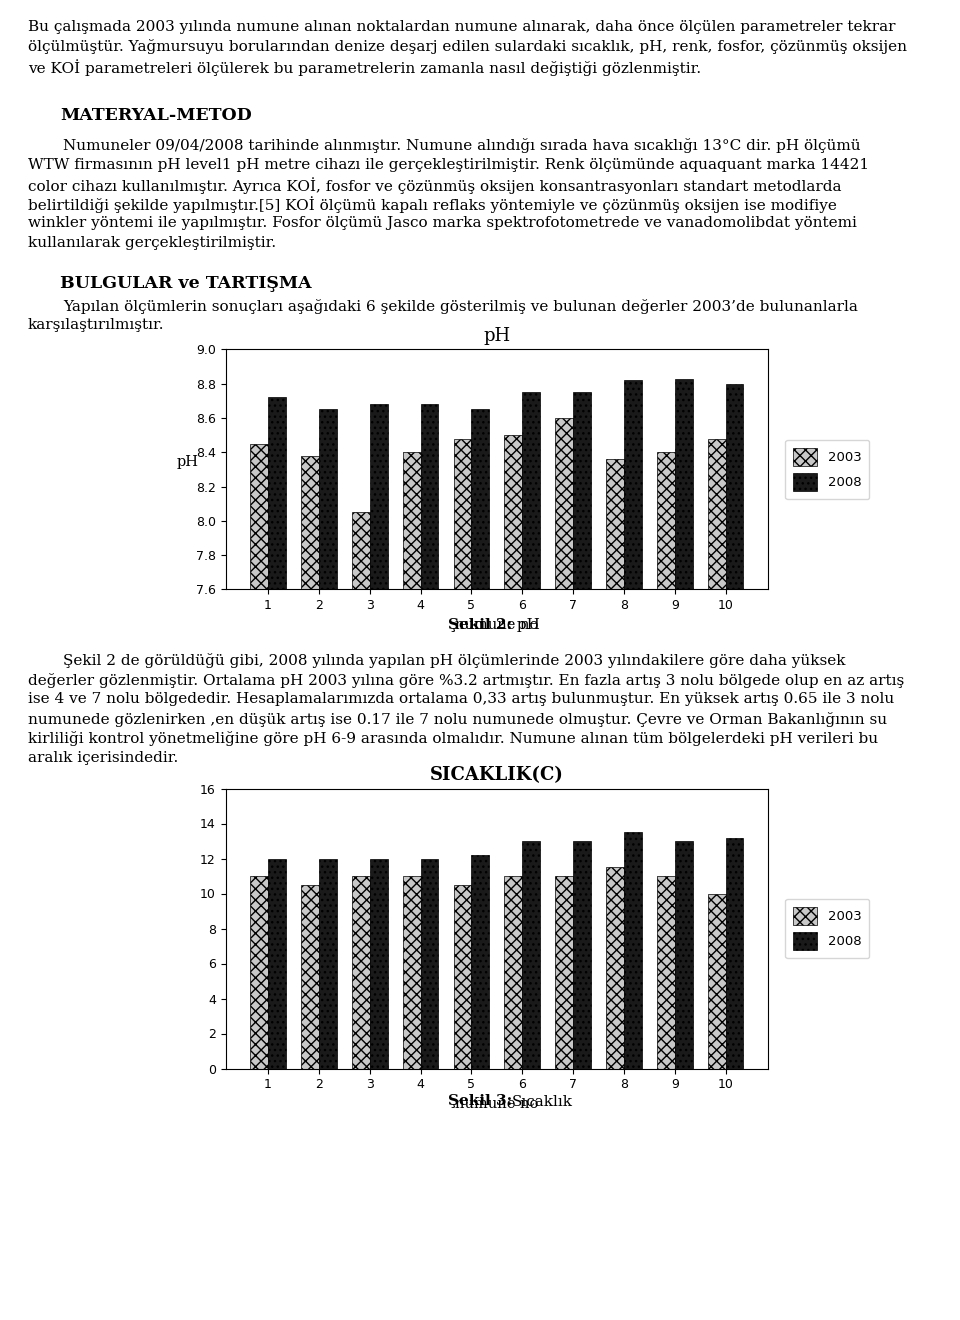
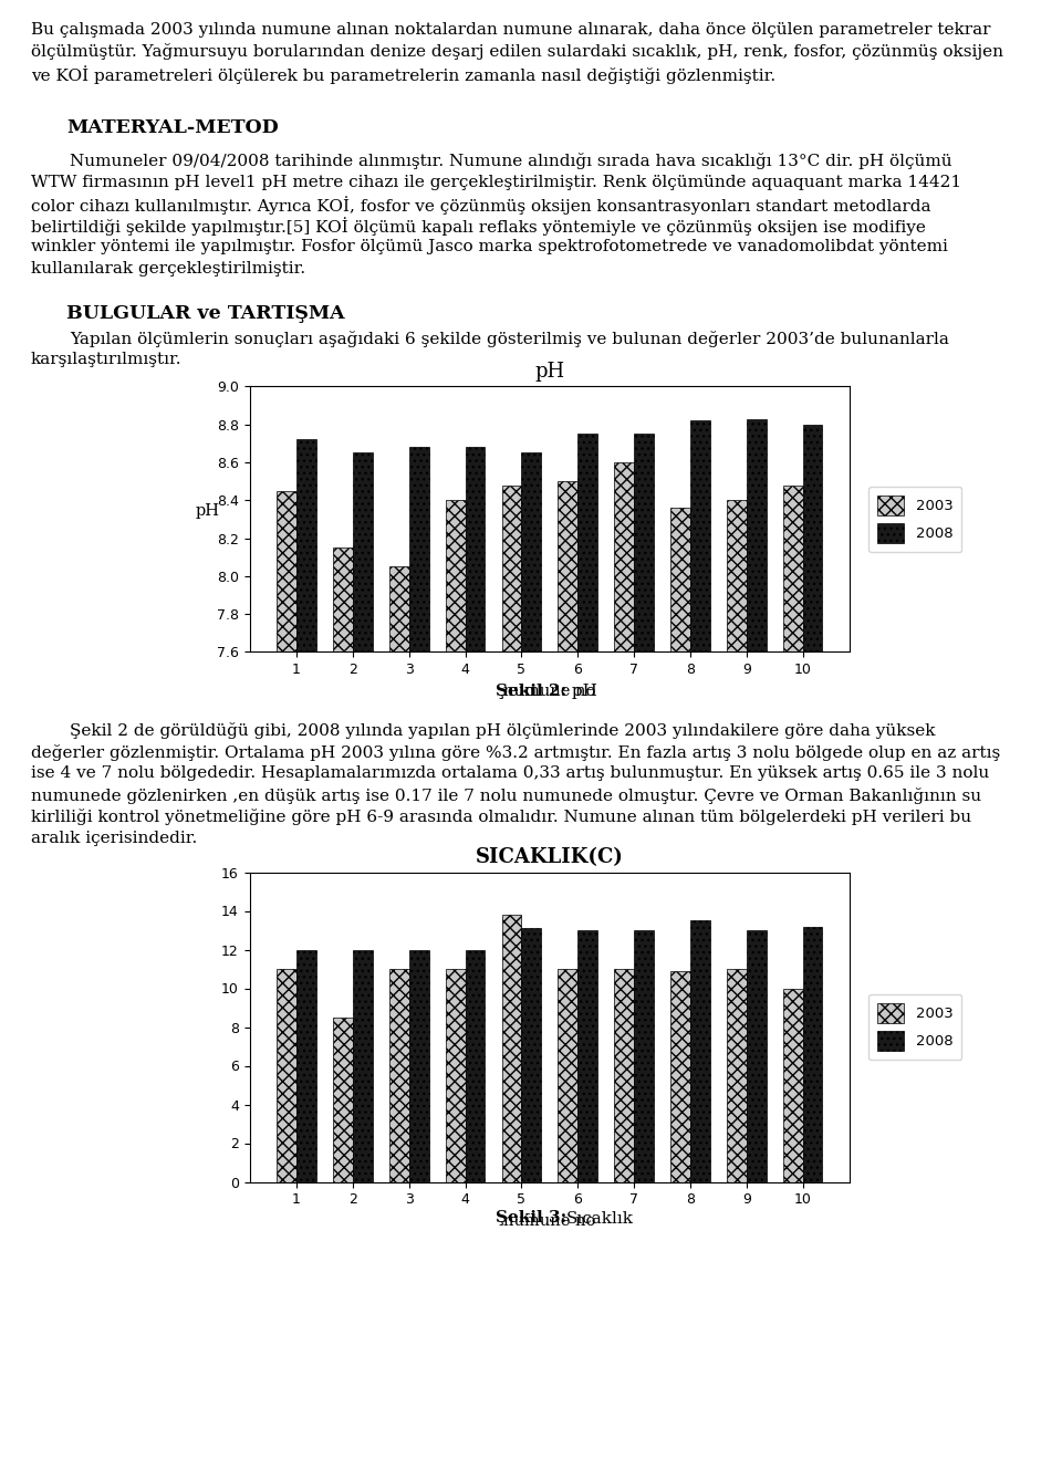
pH/2003/2: 8.38 -> 8.15
SICAKLIK(C)/2003/2: 10.5 -> 8.5
SICAKLIK(C)/2003/5: 10.5 -> 13.8
SICAKLIK(C)/2008/5: 12.2 -> 13.1
SICAKLIK(C)/2003/8: 11.5 -> 10.9
